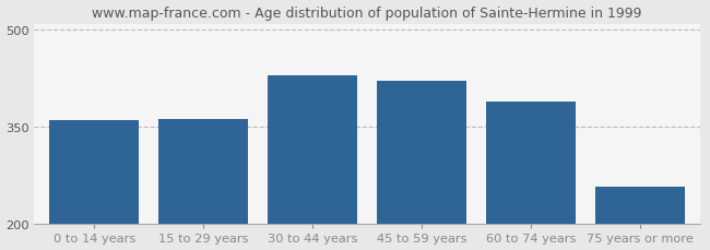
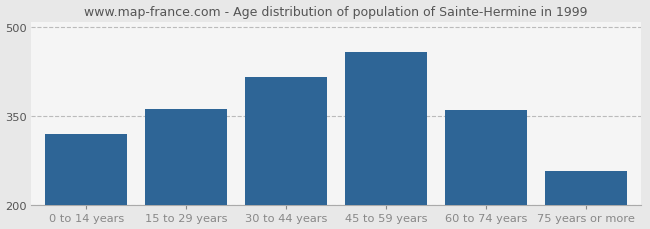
0 to 14 years: 360 -> 320
30 to 44 years: 430 -> 416
45 to 59 years: 422 -> 458
60 to 74 years: 390 -> 360
